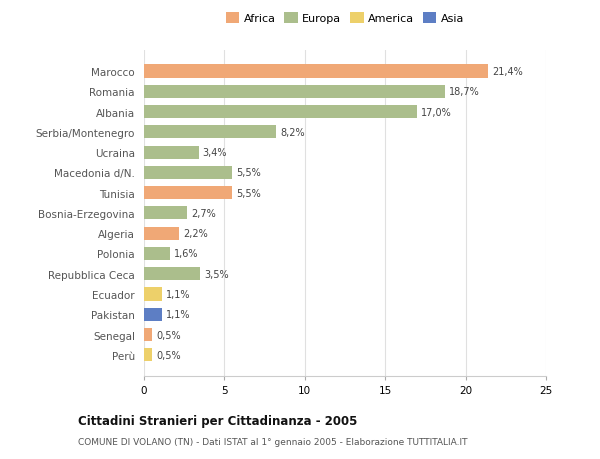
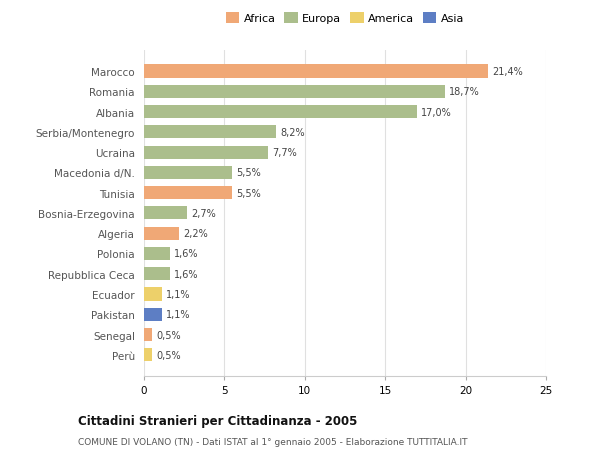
Ucraina: 3,4% -> 7,7%
Repubblica Ceca: 3,5% -> 1,6%
